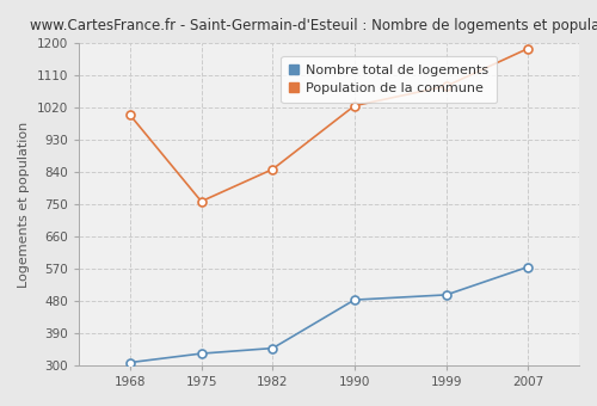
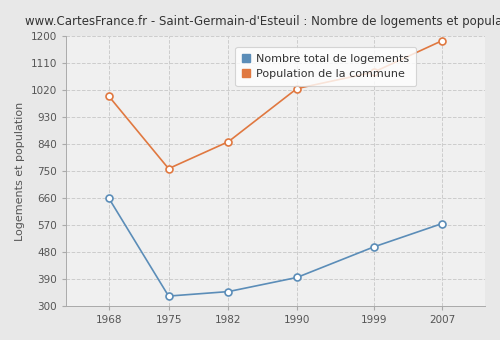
Nombre total de logements/1968: 308 -> 660
Nombre total de logements/1990: 483 -> 395
